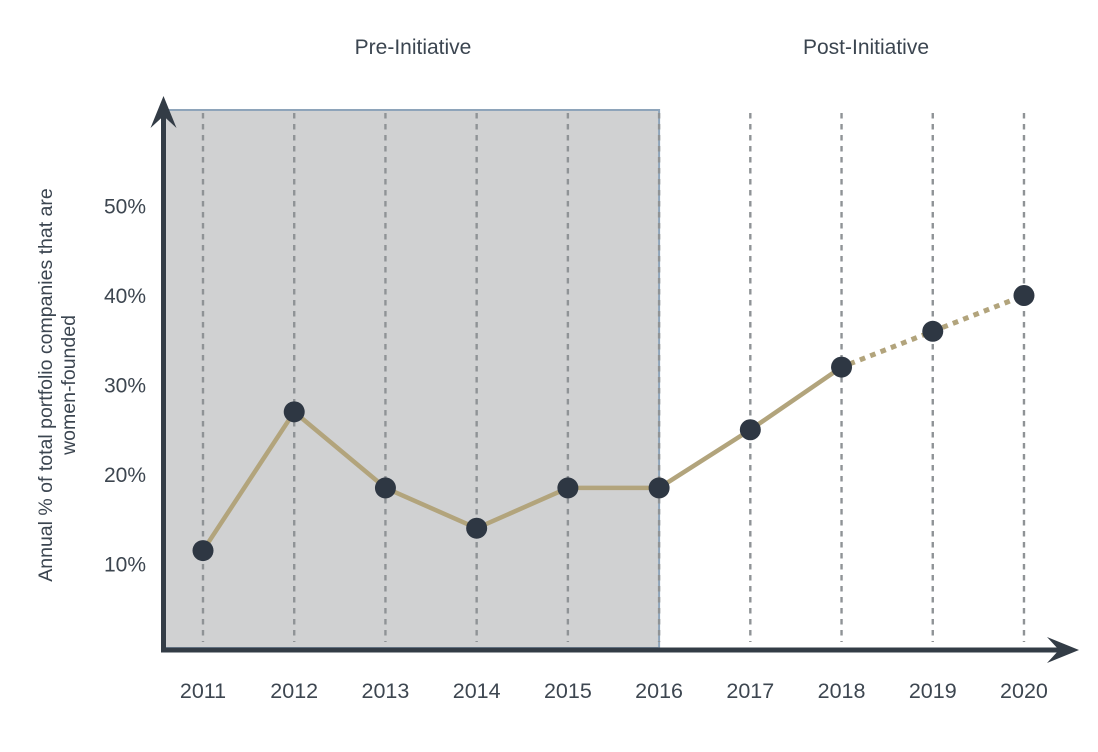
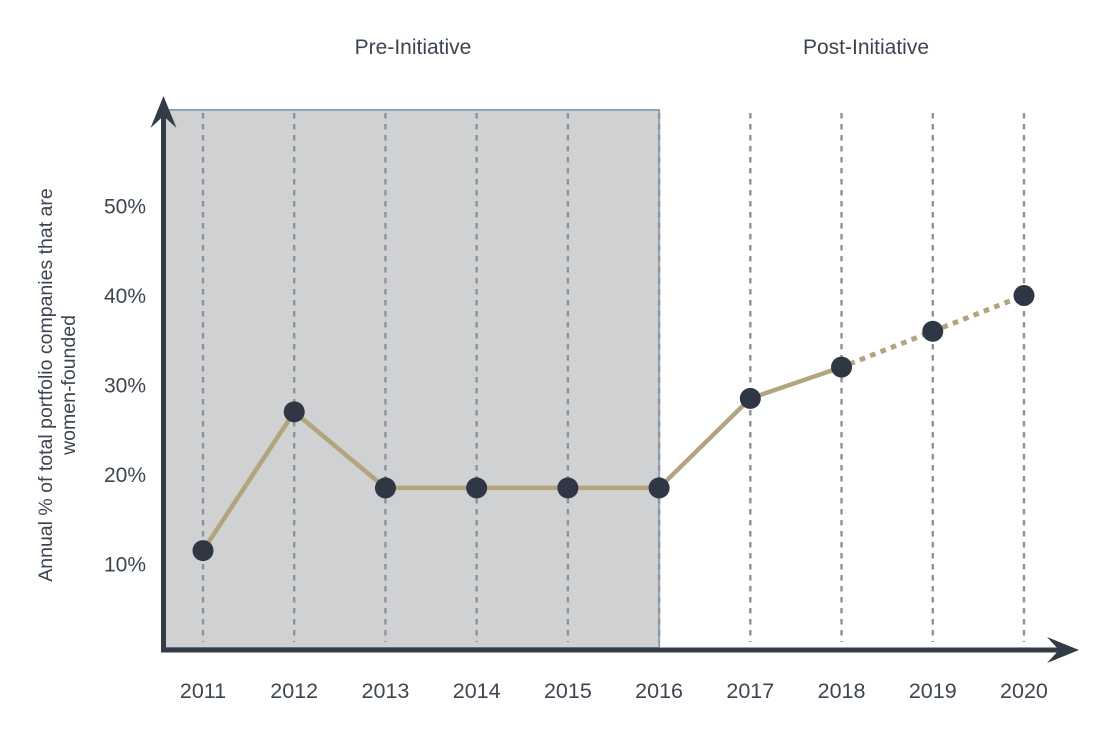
2014: 14% -> 18%
2017: 25% -> 28%
